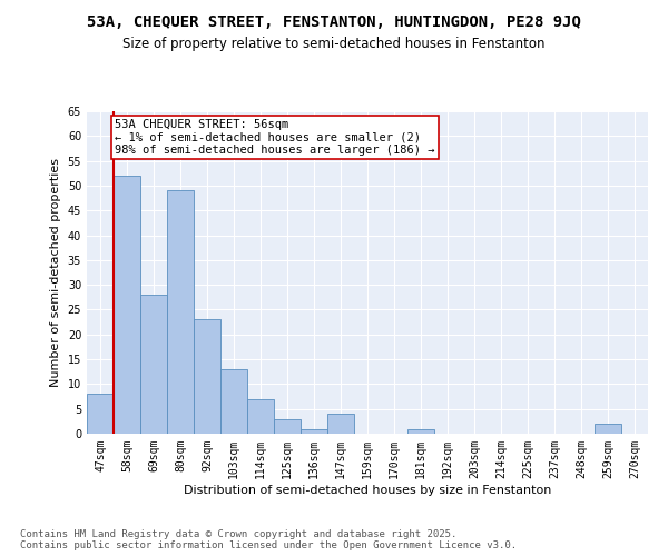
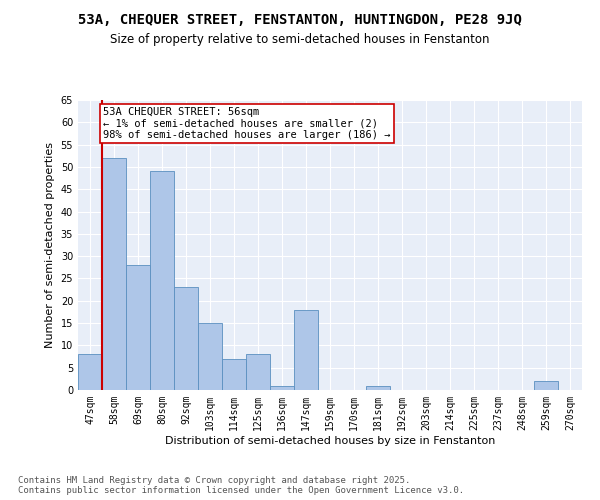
103sqm: 13 -> 15
125sqm: 3 -> 8
147sqm: 4 -> 18
